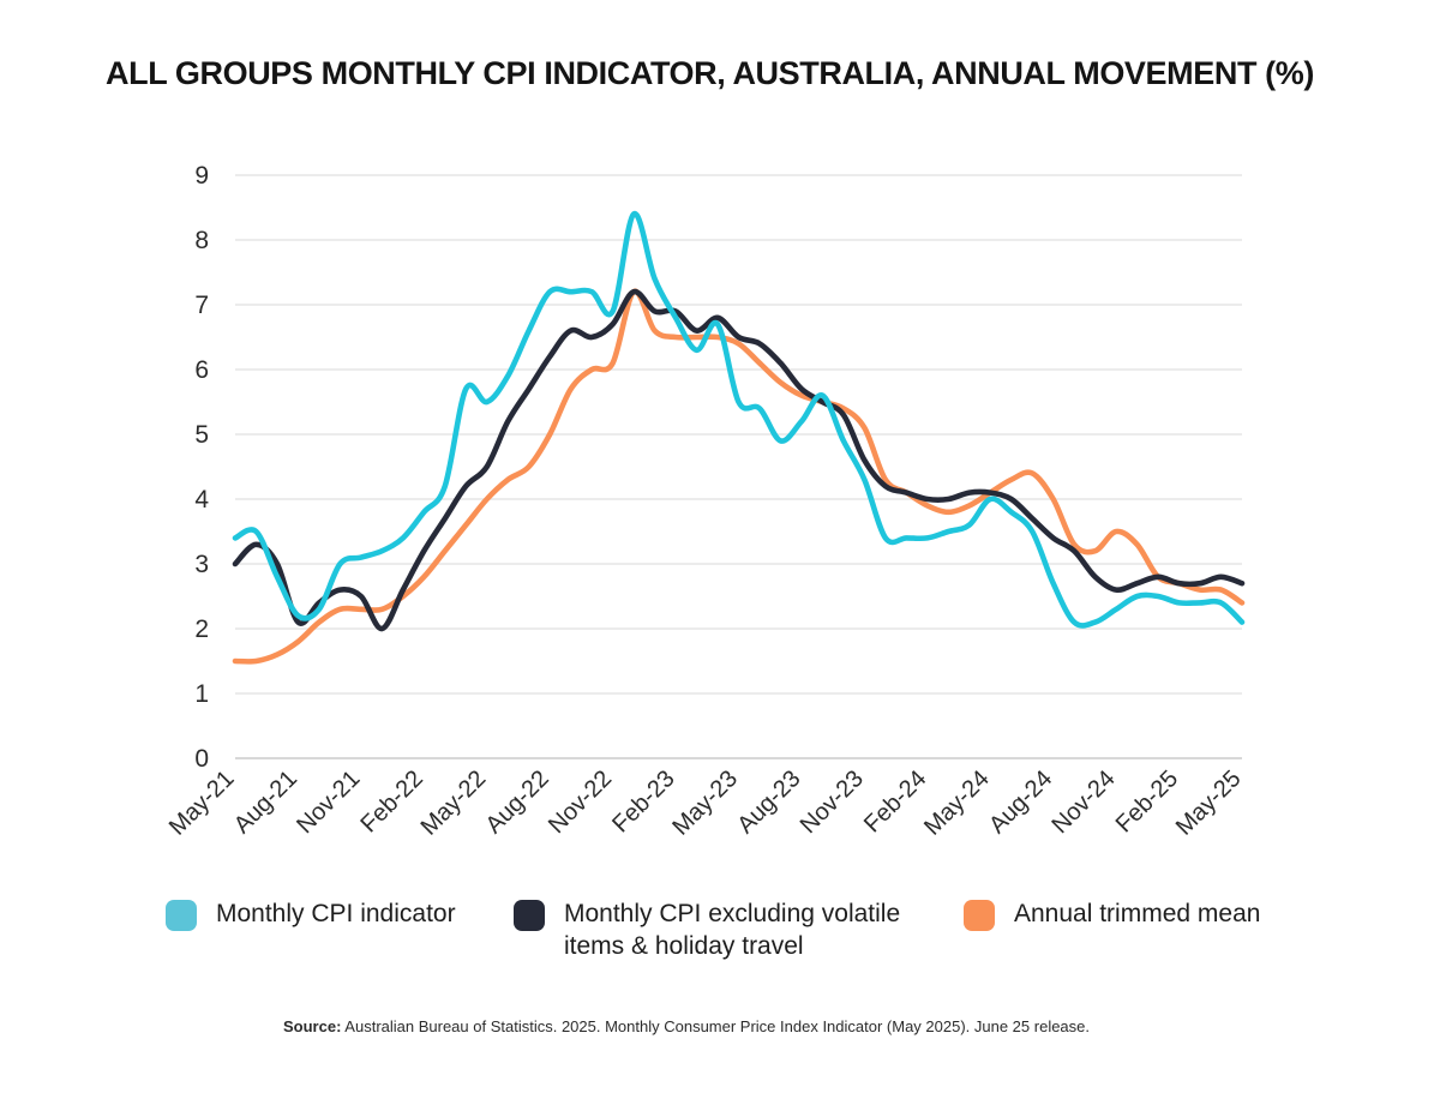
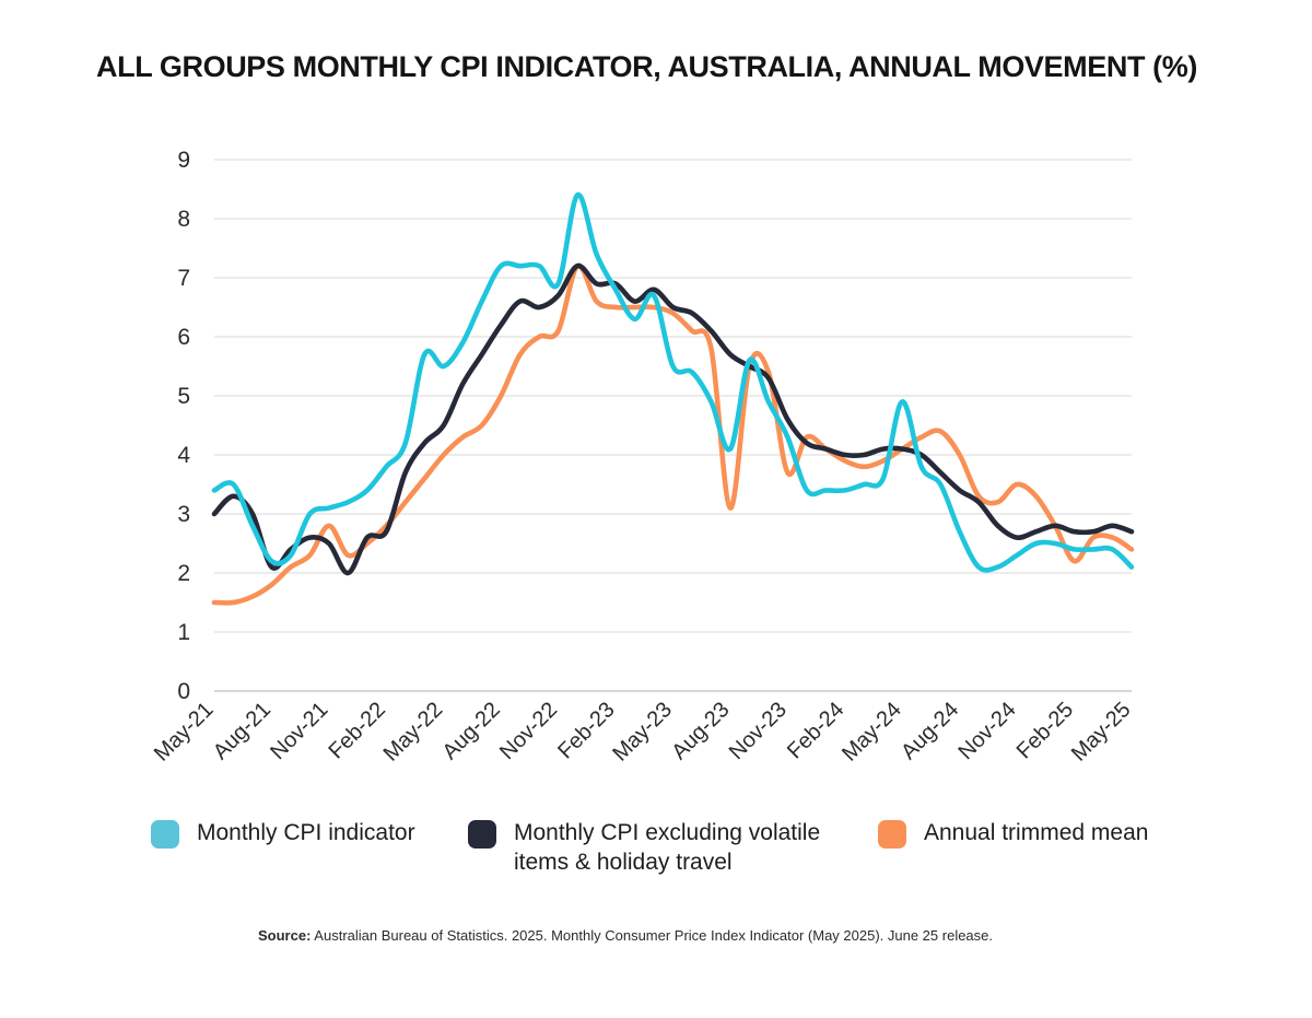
Annual trimmed mean/Nov-21: 2.3 -> 2.8
Monthly CPI excluding volatile items & holiday travel/Feb-22: 3.2 -> 2.7
Monthly CPI indicator/Aug-23: 5.2 -> 4.1
Annual trimmed mean/Aug-23: 5.6 -> 3.1
Annual trimmed mean/Nov-23: 5.1 -> 3.7
Monthly CPI indicator/May-24: 4.0 -> 4.9
Annual trimmed mean/Feb-25: 2.7 -> 2.2
